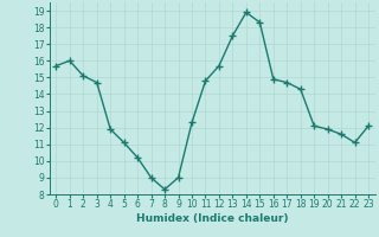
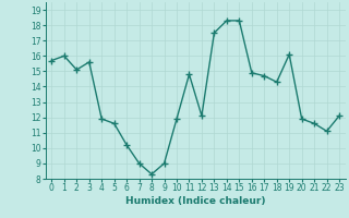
3: 14.7 -> 15.6
5: 11.1 -> 11.6
10: 12.3 -> 11.9
12: 15.7 -> 12.1
14: 18.9 -> 18.3
19: 12.1 -> 16.1
